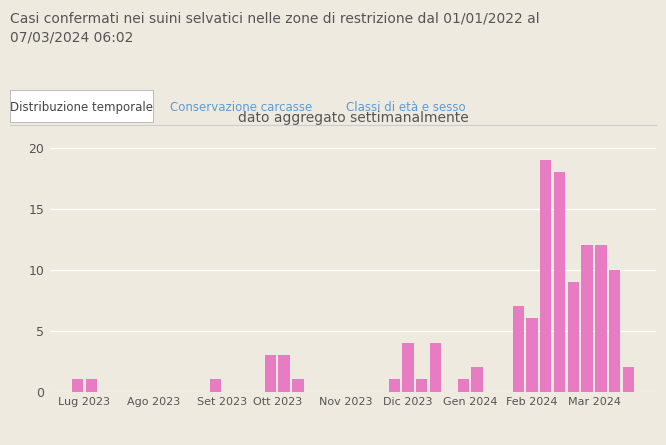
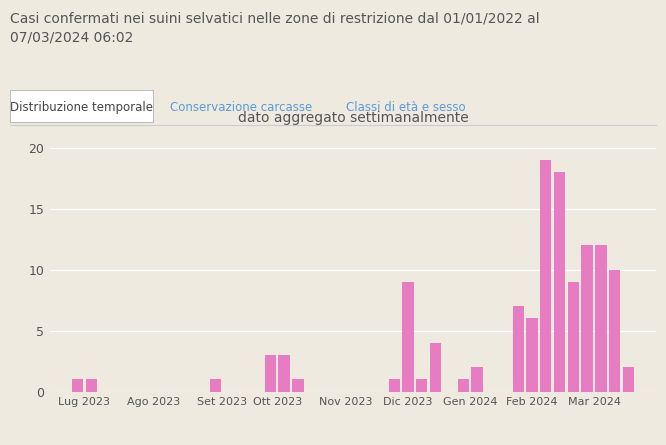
Dic 2023: 4 -> 9
